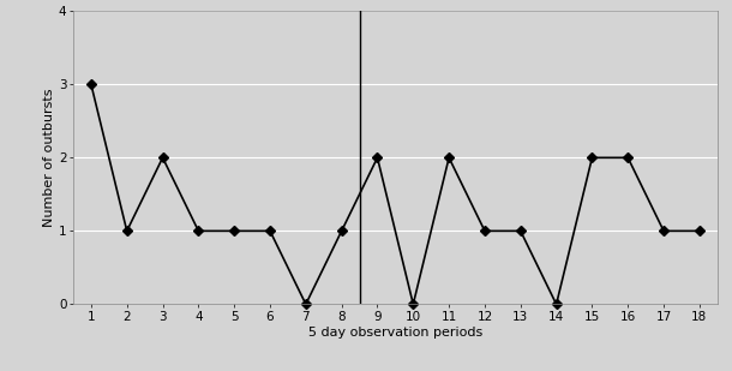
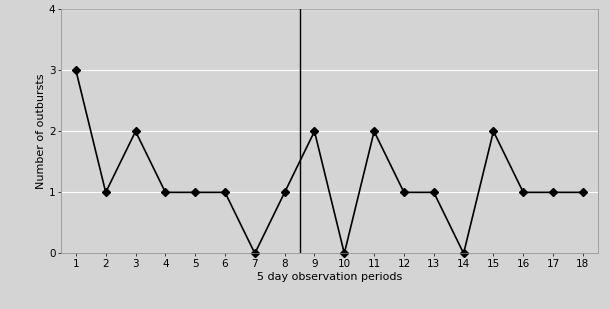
16: 2 -> 1
